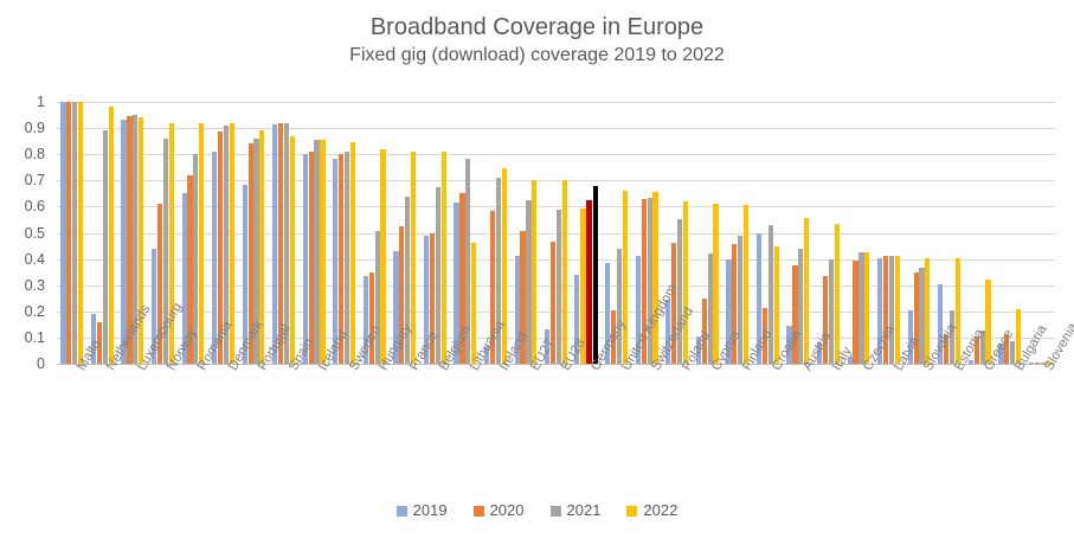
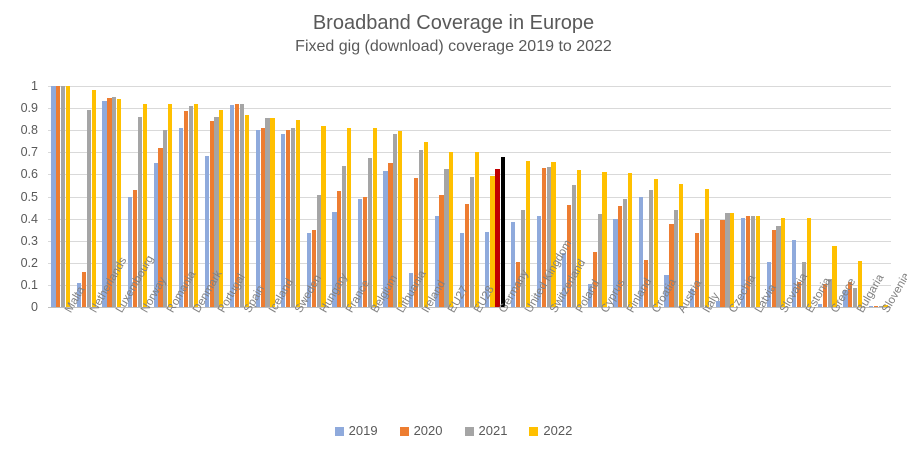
2019/Netherlands: 0.19 -> 0.11
2019/Norway: 0.44 -> 0.50
2020/Norway: 0.61 -> 0.53
2022/Lithuania: 0.46 -> 0.80
2019/Ireland: 0.07 -> 0.15
2019/EU28: 0.13 -> 0.34
2022/Croatia: 0.45 -> 0.58
2022/Greece: 0.32 -> 0.28
